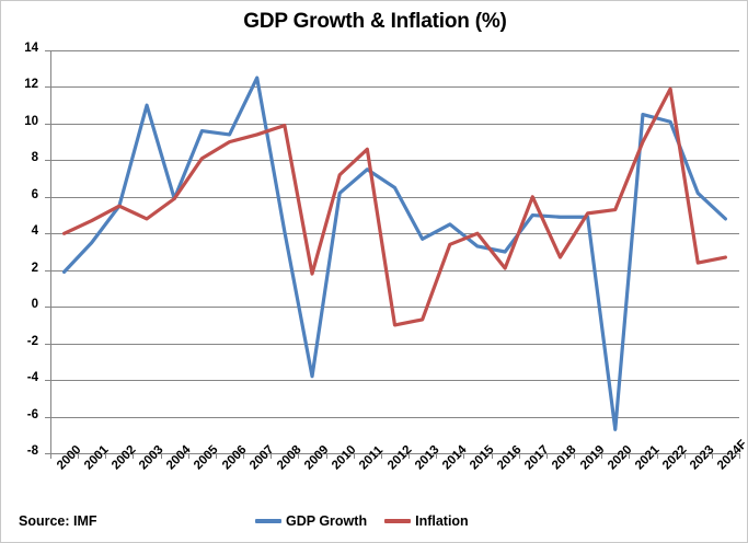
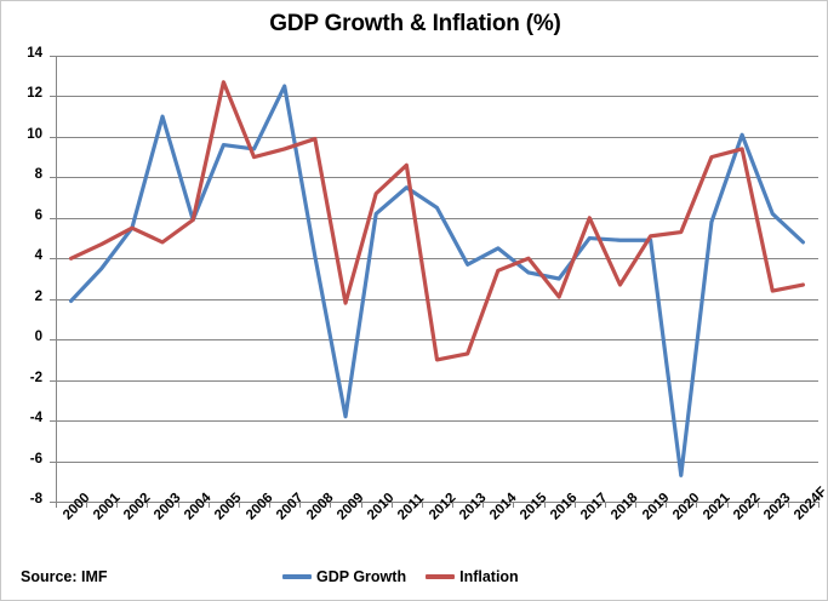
Inflation/2005: 8.1 -> 12.7
GDP Growth/2021: 10.5 -> 5.8
Inflation/2022: 11.9 -> 9.4
